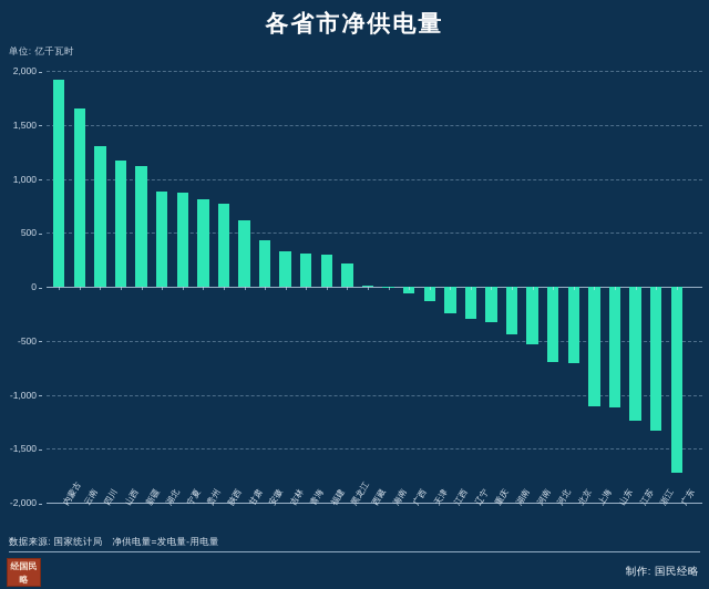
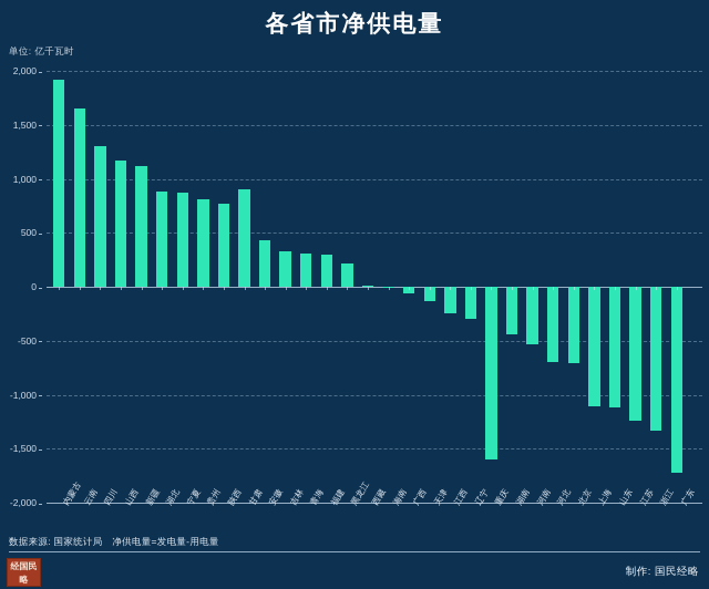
甘肃: 600 -> 900
重庆: -300 -> -1600
